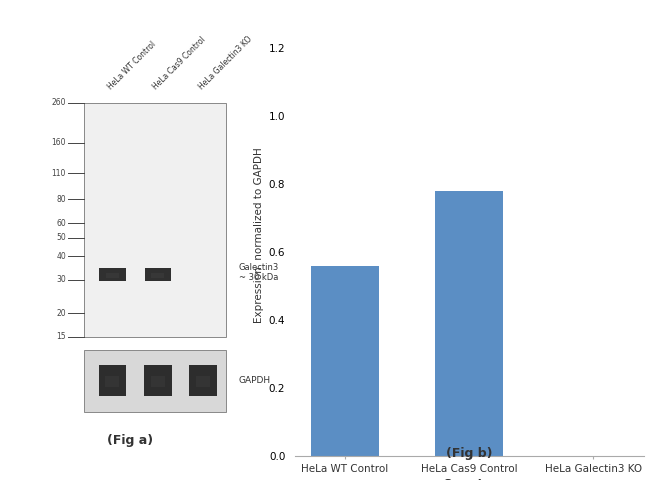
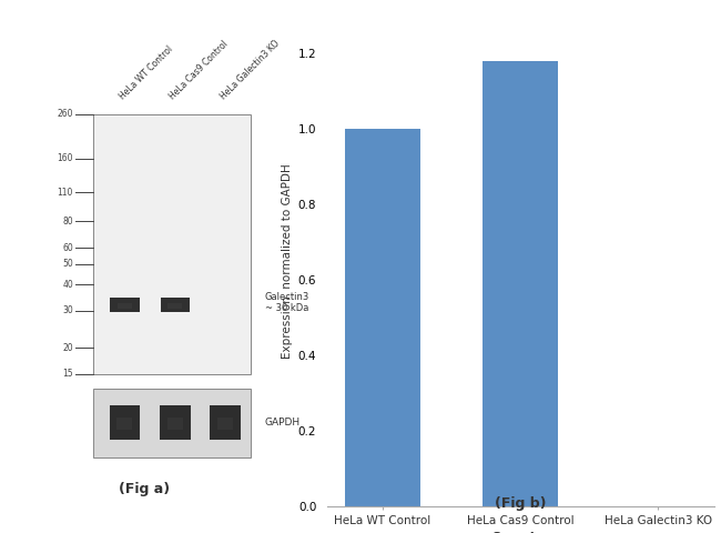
HeLa WT Control: 0.56 -> 1.00
HeLa Cas9 Control: 0.78 -> 1.18
